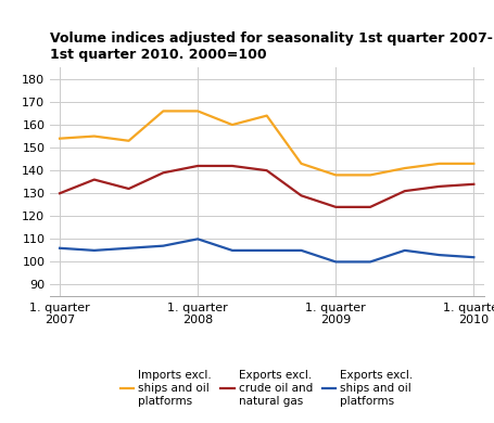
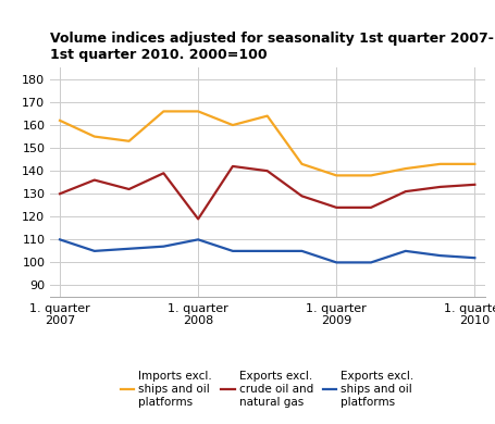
Imports excl. ships and oil platforms/1. quarter 2007: 154 -> 162
Exports excl. ships and oil platforms/1. quarter 2007: 106 -> 110
Exports excl. crude oil and natural gas/1. quarter 2008: 142 -> 119
